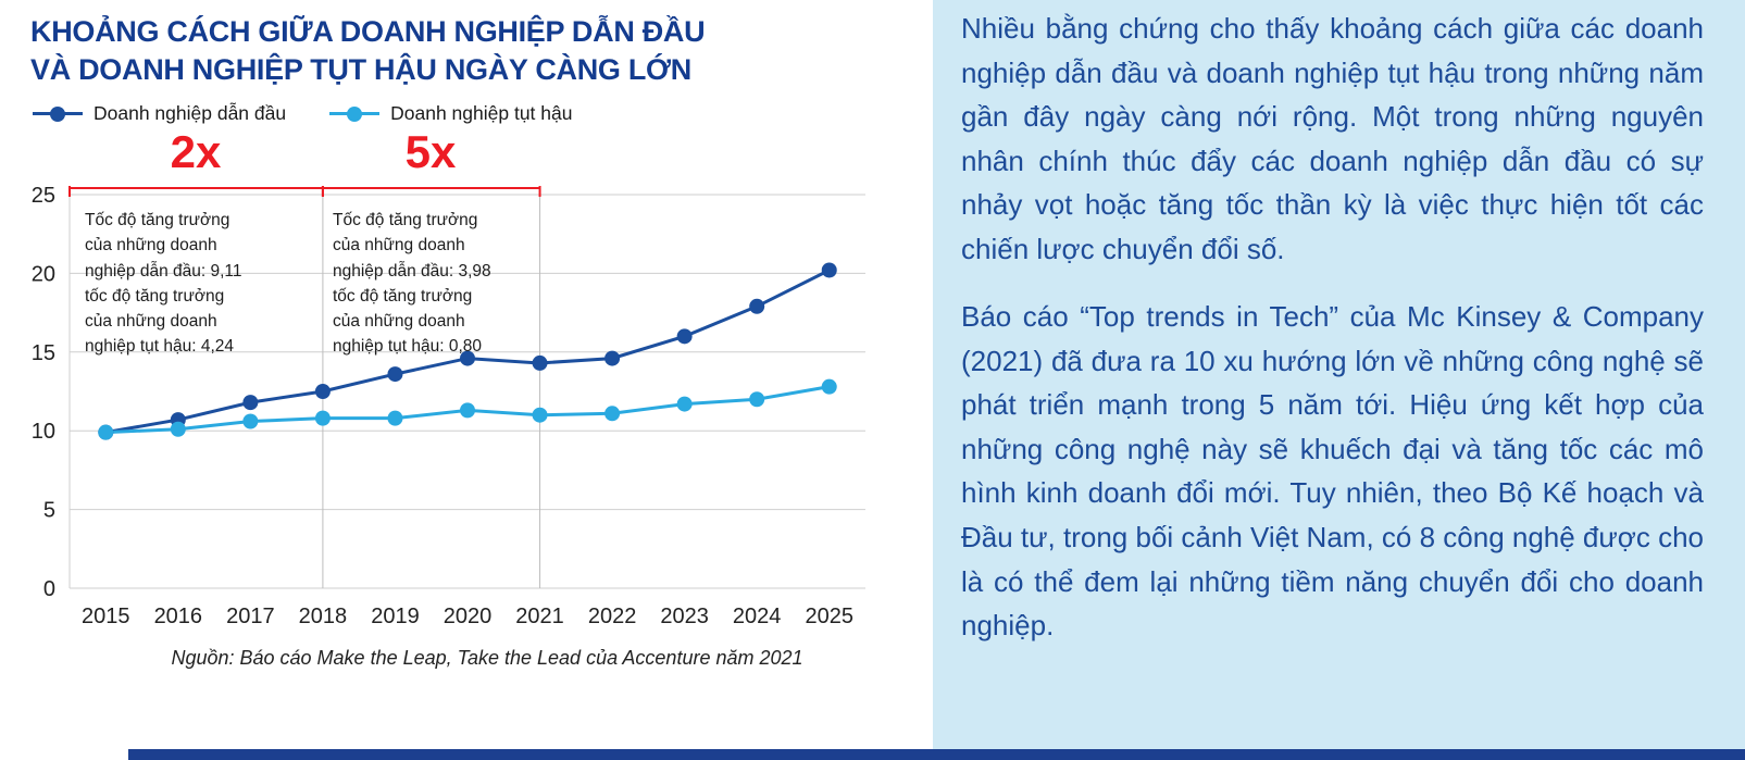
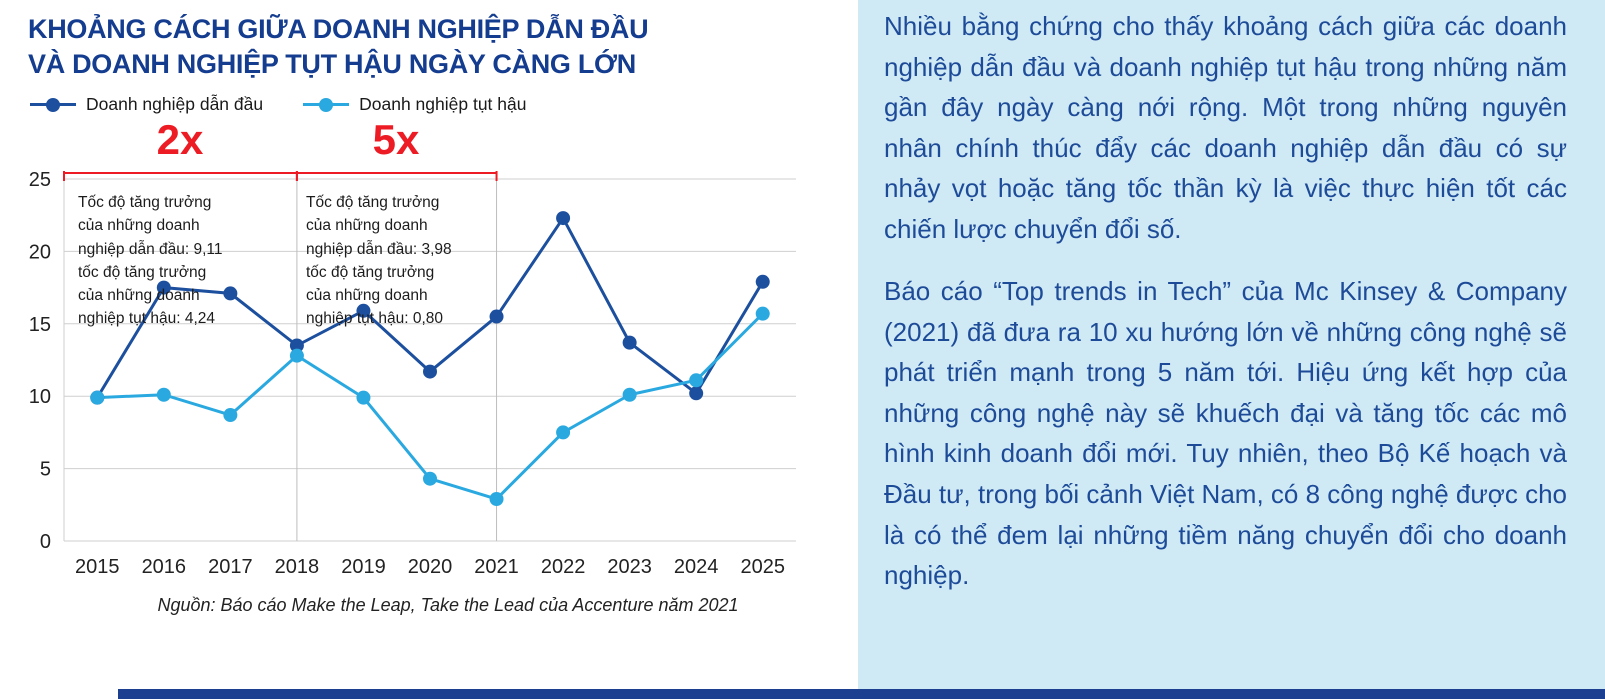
Doanh nghiệp dẫn đầu/2016: 10.7 -> 17.5
Doanh nghiệp dẫn đầu/2017: 11.8 -> 17.1
Doanh nghiệp tụt hậu/2017: 10.6 -> 8.7
Doanh nghiệp dẫn đầu/2018: 12.5 -> 13.5
Doanh nghiệp tụt hậu/2018: 10.8 -> 12.8
Doanh nghiệp dẫn đầu/2019: 13.6 -> 15.9
Doanh nghiệp tụt hậu/2019: 10.8 -> 9.9
Doanh nghiệp dẫn đầu/2020: 14.6 -> 11.7
Doanh nghiệp tụt hậu/2020: 11.3 -> 4.3
Doanh nghiệp dẫn đầu/2021: 14.3 -> 15.5
Doanh nghiệp tụt hậu/2021: 11.0 -> 2.9
Doanh nghiệp dẫn đầu/2022: 14.6 -> 22.3
Doanh nghiệp tụt hậu/2022: 11.1 -> 7.5
Doanh nghiệp dẫn đầu/2023: 16.0 -> 13.7
Doanh nghiệp tụt hậu/2023: 11.7 -> 10.1
Doanh nghiệp dẫn đầu/2024: 17.9 -> 10.2
Doanh nghiệp tụt hậu/2024: 12.0 -> 11.1
Doanh nghiệp dẫn đầu/2025: 20.2 -> 17.9
Doanh nghiệp tụt hậu/2025: 12.8 -> 15.7
